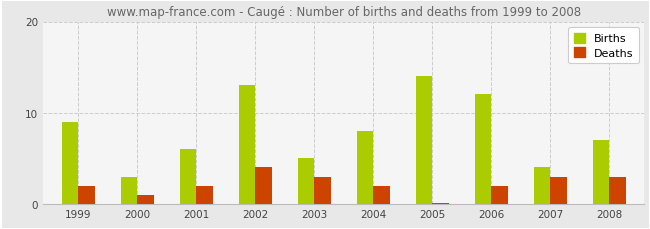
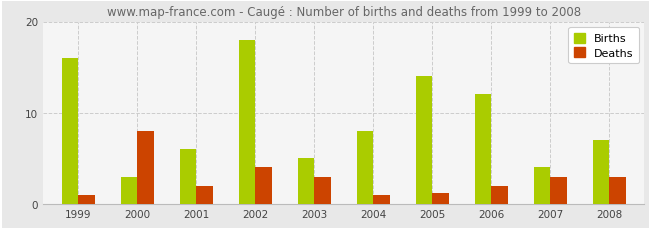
Births/1999: 9 -> 16
Deaths/1999: 2.0 -> 1.0
Deaths/2000: 1.0 -> 8.0
Births/2002: 13 -> 18
Deaths/2004: 2.0 -> 1.0
Deaths/2005: 0.1 -> 1.2
